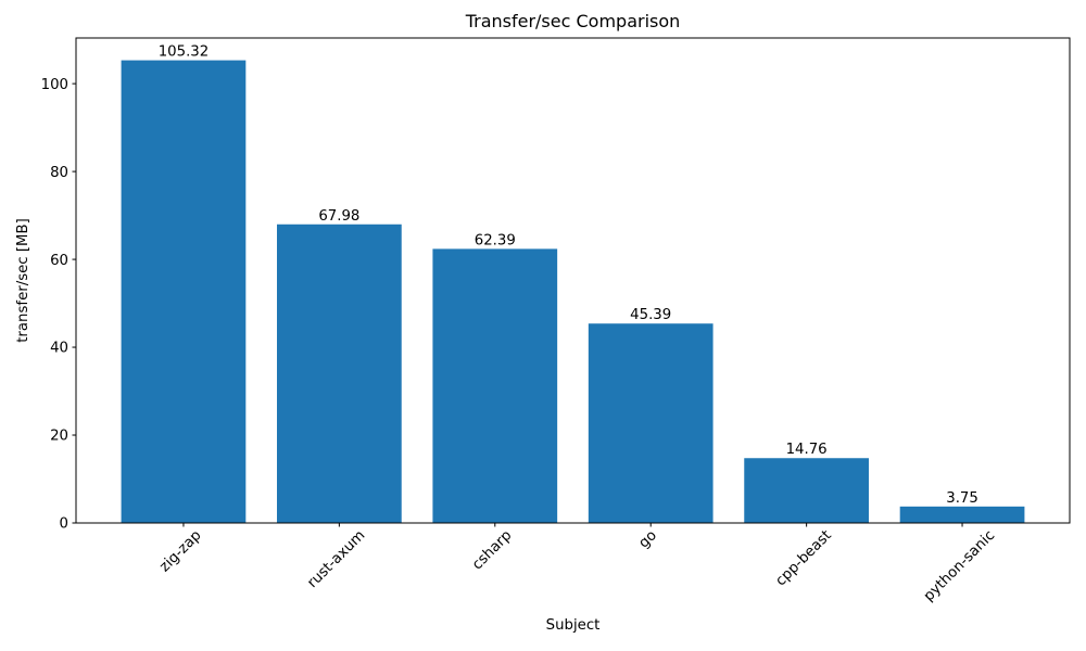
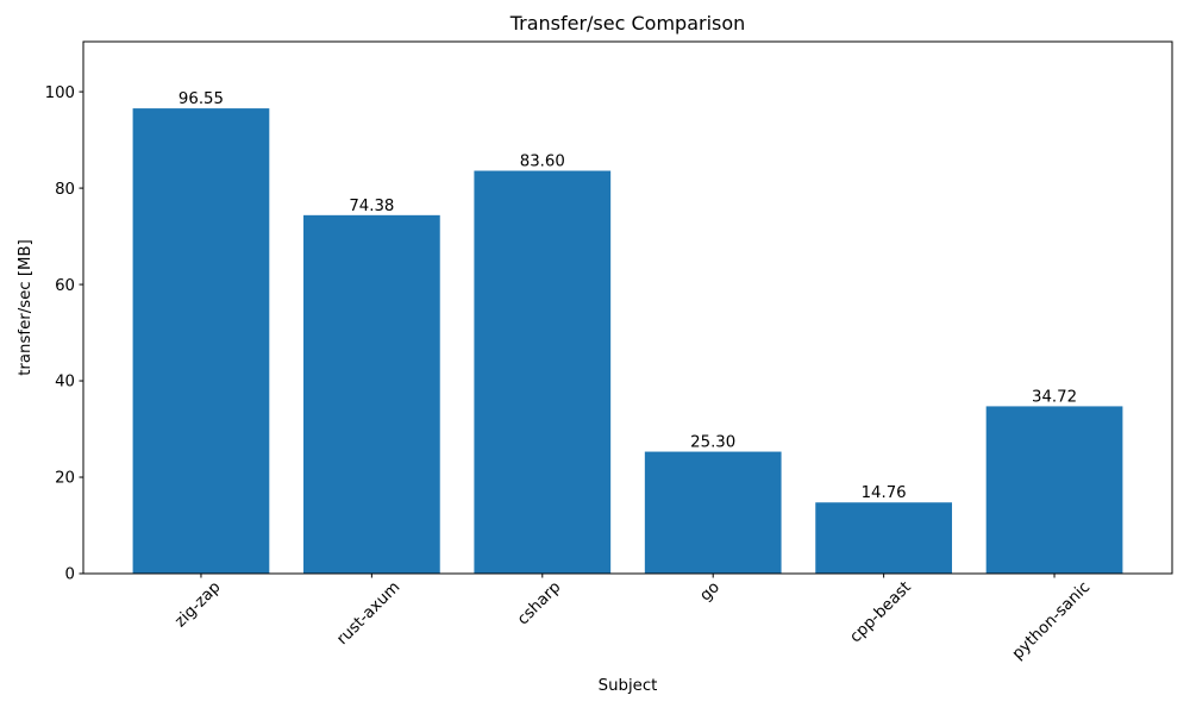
zig-zap: 105.32 -> 96.55
rust-axum: 67.98 -> 74.38
csharp: 62.39 -> 83.60
go: 45.39 -> 25.30
python-sanic: 3.75 -> 34.72
